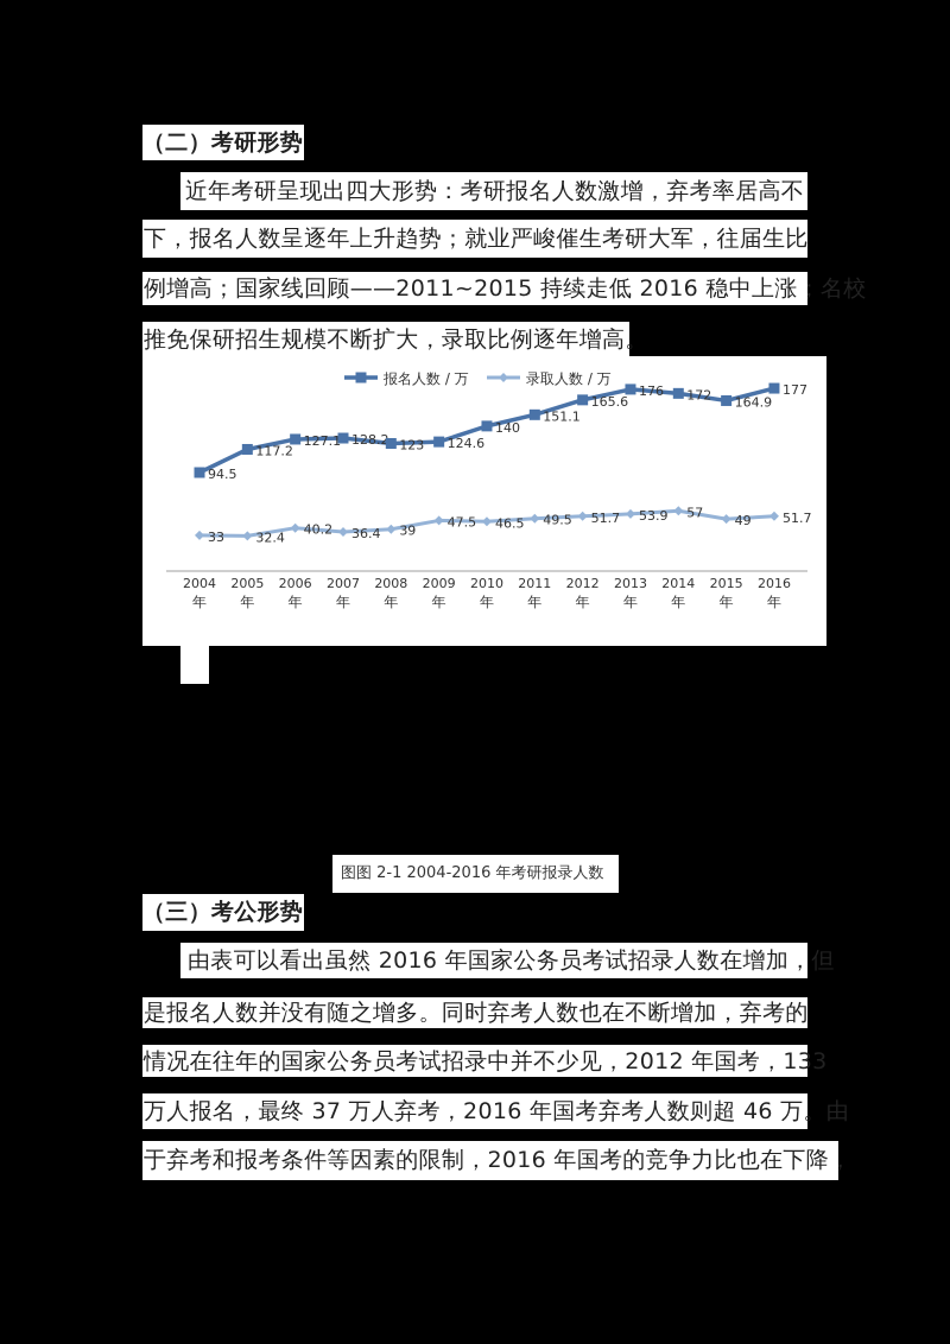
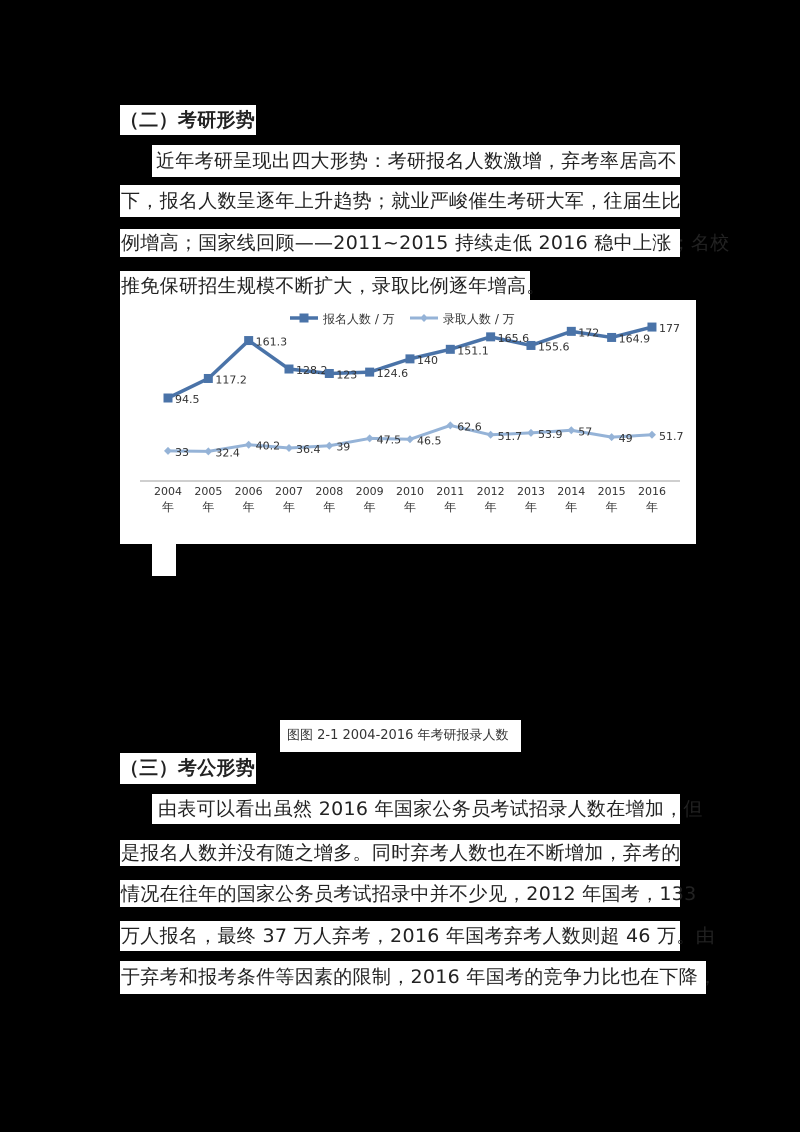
报名人数 / 万/2006年: 127.1 -> 161.3
录取人数 / 万/2011年: 49.5 -> 62.6
报名人数 / 万/2013年: 176 -> 155.6
